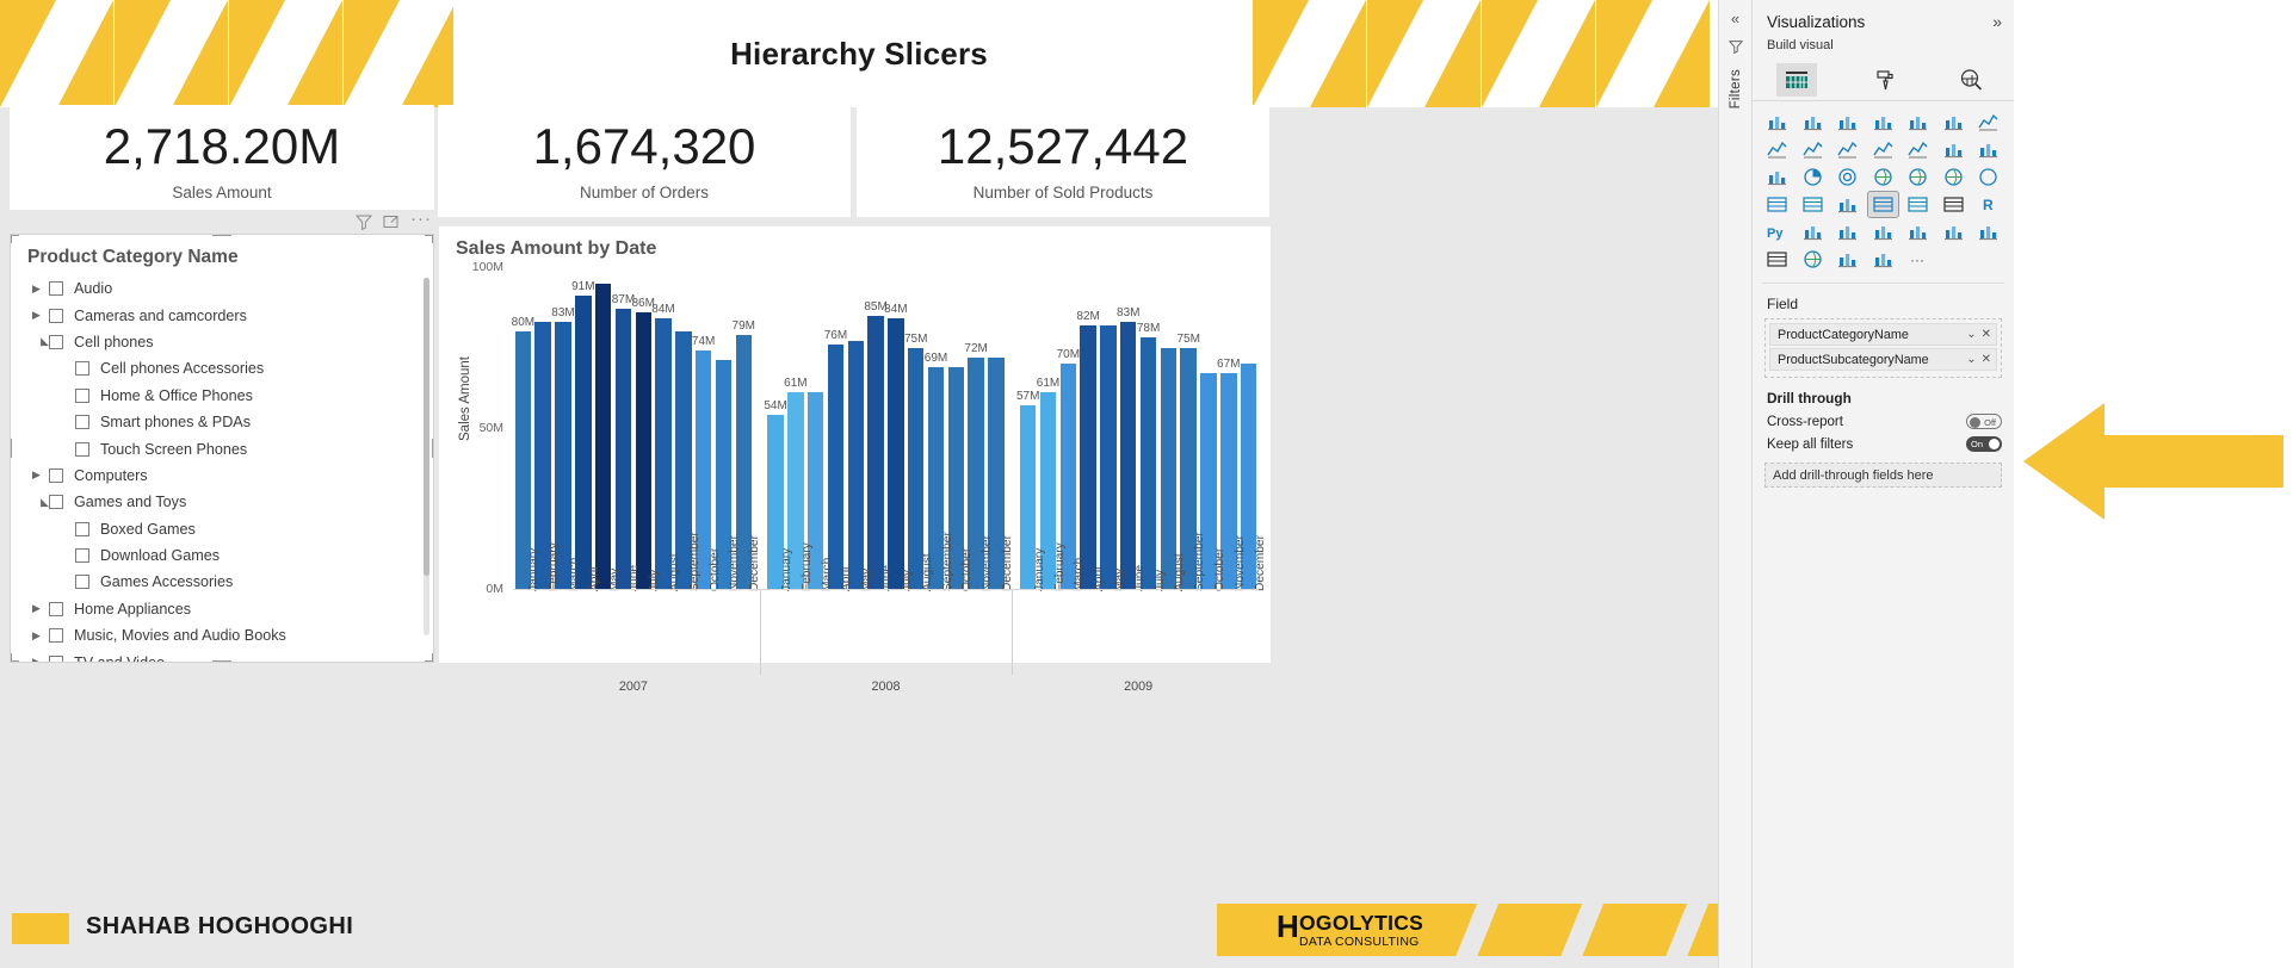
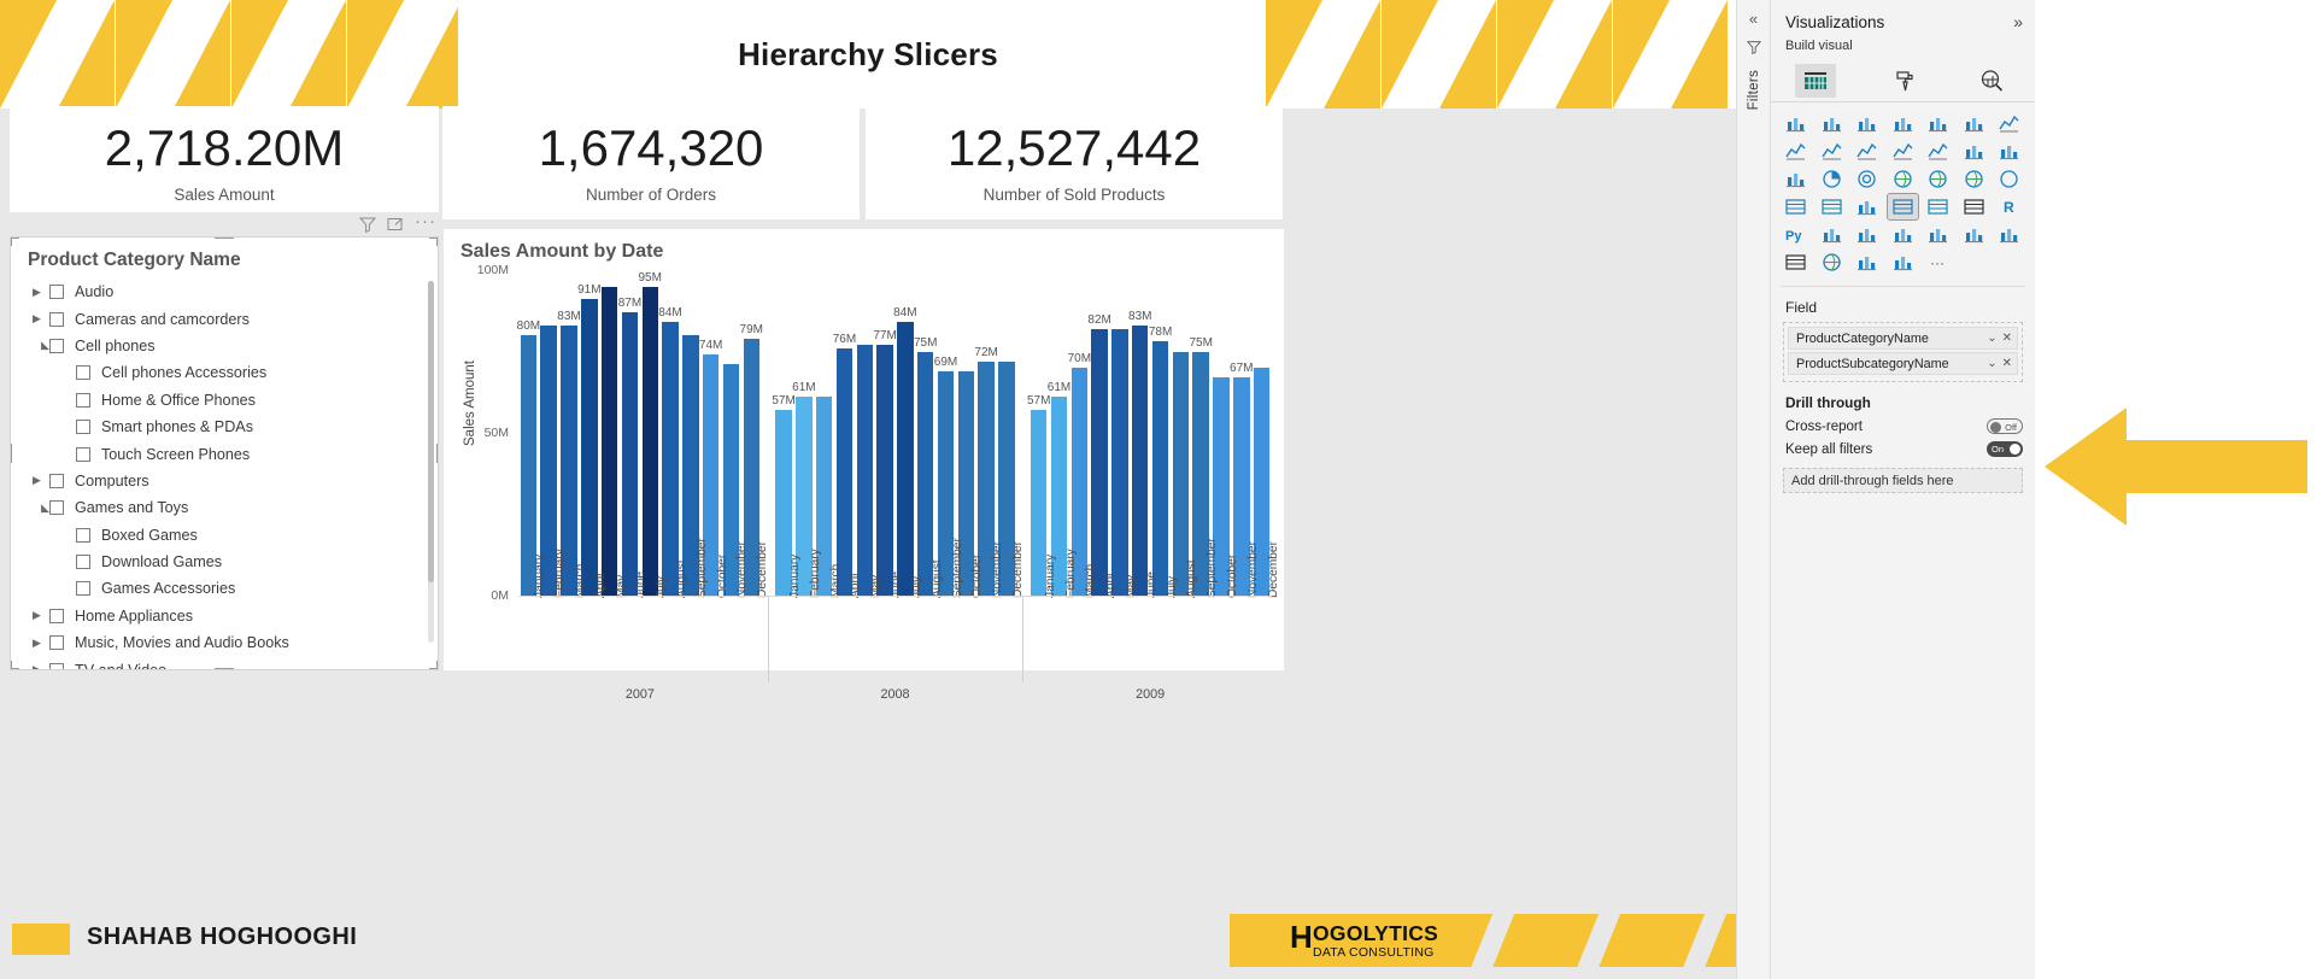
2008/January: 54M -> 57M
2008/June: 85M -> 77M
2007/July: 86M -> 95M
